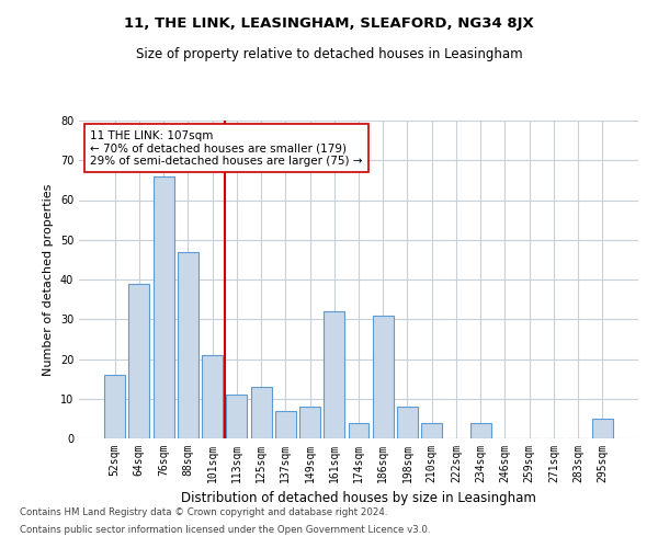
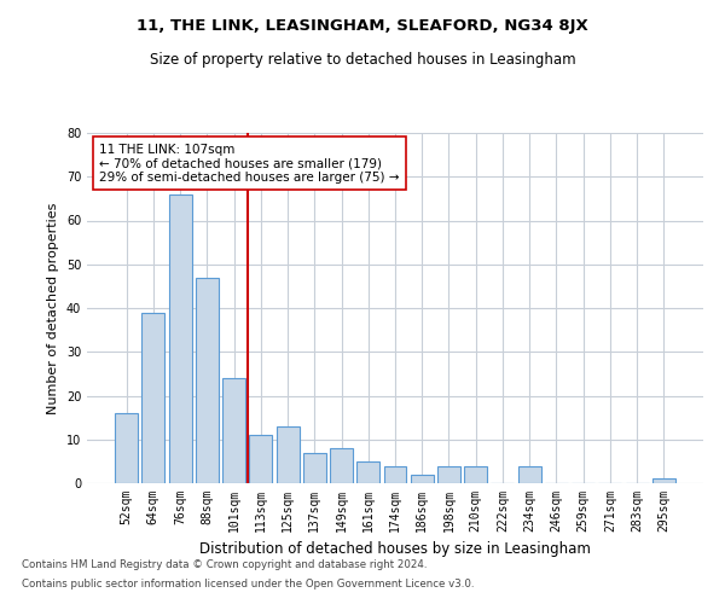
101sqm: 21 -> 24
161sqm: 32 -> 5
186sqm: 31 -> 2
198sqm: 8 -> 4
295sqm: 5 -> 1
